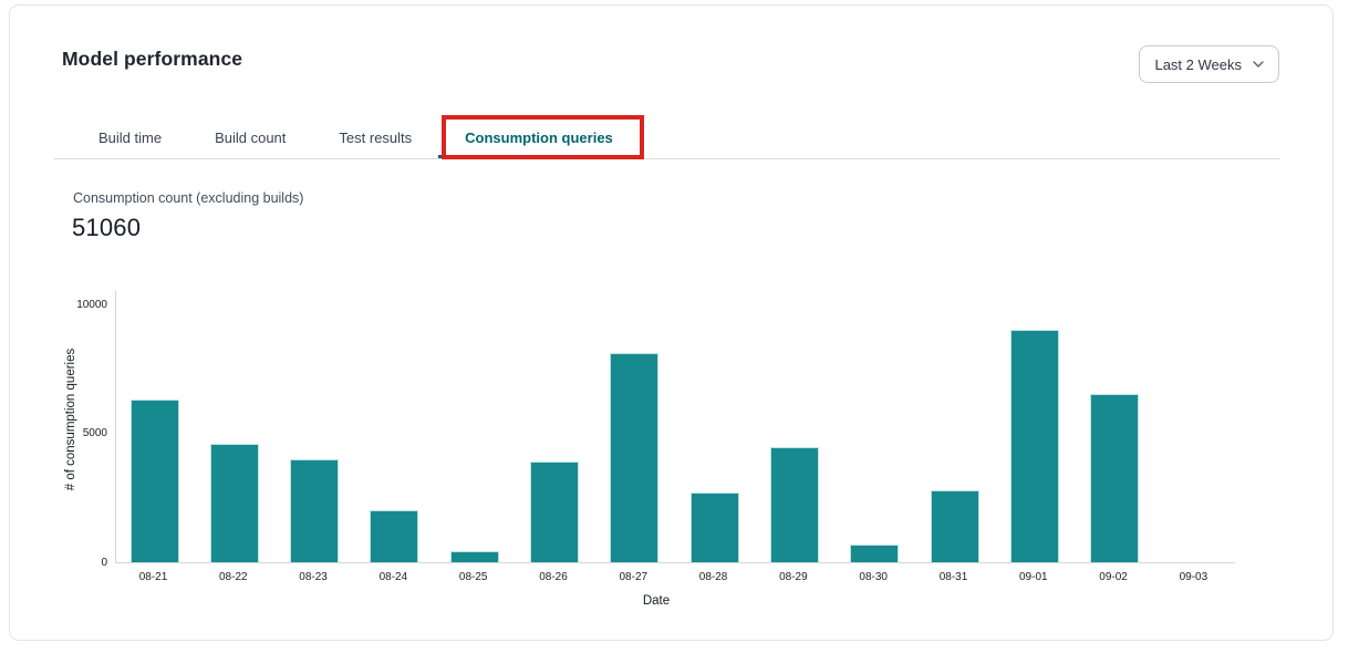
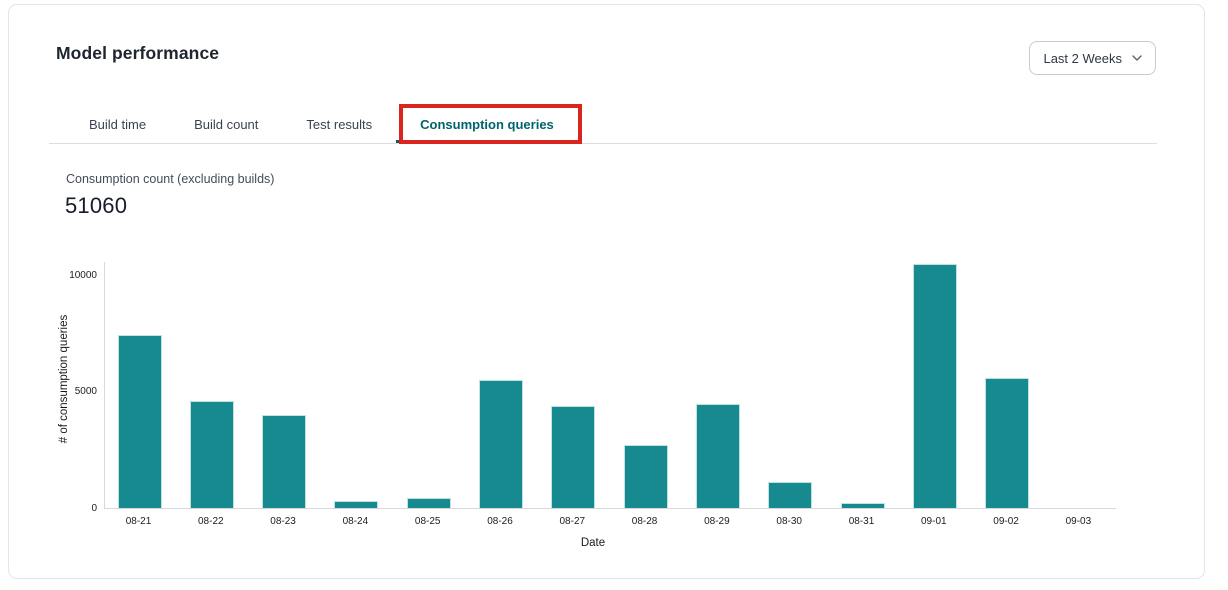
08-21: 6300 -> 7400
08-24: 2000 -> 300
08-26: 3900 -> 5500
08-27: 8100 -> 4400
08-30: 700 -> 1100
08-31: 2800 -> 200
09-01: 9000 -> 10500
09-02: 6500 -> 5600
